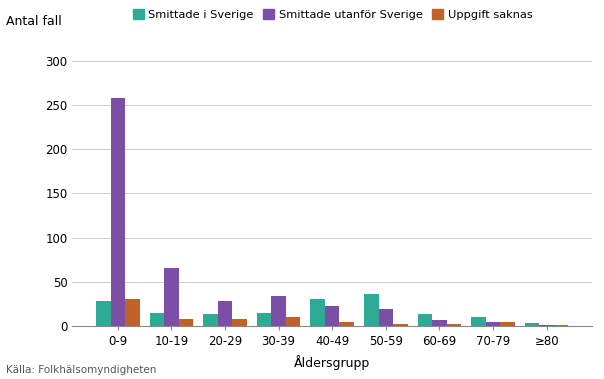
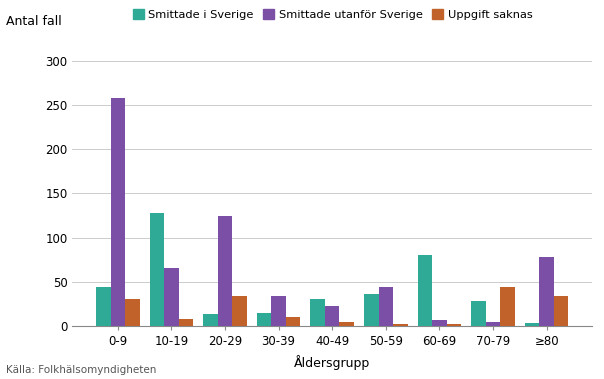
Smittade i Sverige/0-9: 28 -> 44
Smittade i Sverige/10-19: 15 -> 128
Smittade utanför Sverige/20-29: 28 -> 124
Uppgift saknas/20-29: 8 -> 34
Smittade utanför Sverige/50-59: 19 -> 44
Smittade i Sverige/60-69: 13 -> 80
Smittade i Sverige/70-79: 10 -> 28
Uppgift saknas/70-79: 4 -> 44
Smittade utanför Sverige/≥80: 1 -> 78
Uppgift saknas/≥80: 1 -> 34
